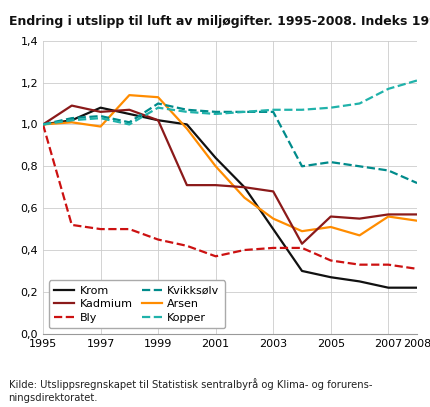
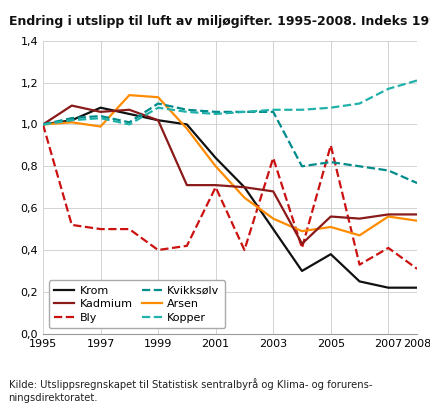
Bly/1999: 0,45 -> 0,40
Bly/2001: 0,37 -> 0,70
Bly/2003: 0,41 -> 0,84
Krom/2005: 0,27 -> 0,38
Bly/2005: 0,35 -> 0,90
Bly/2007: 0,33 -> 0,41
